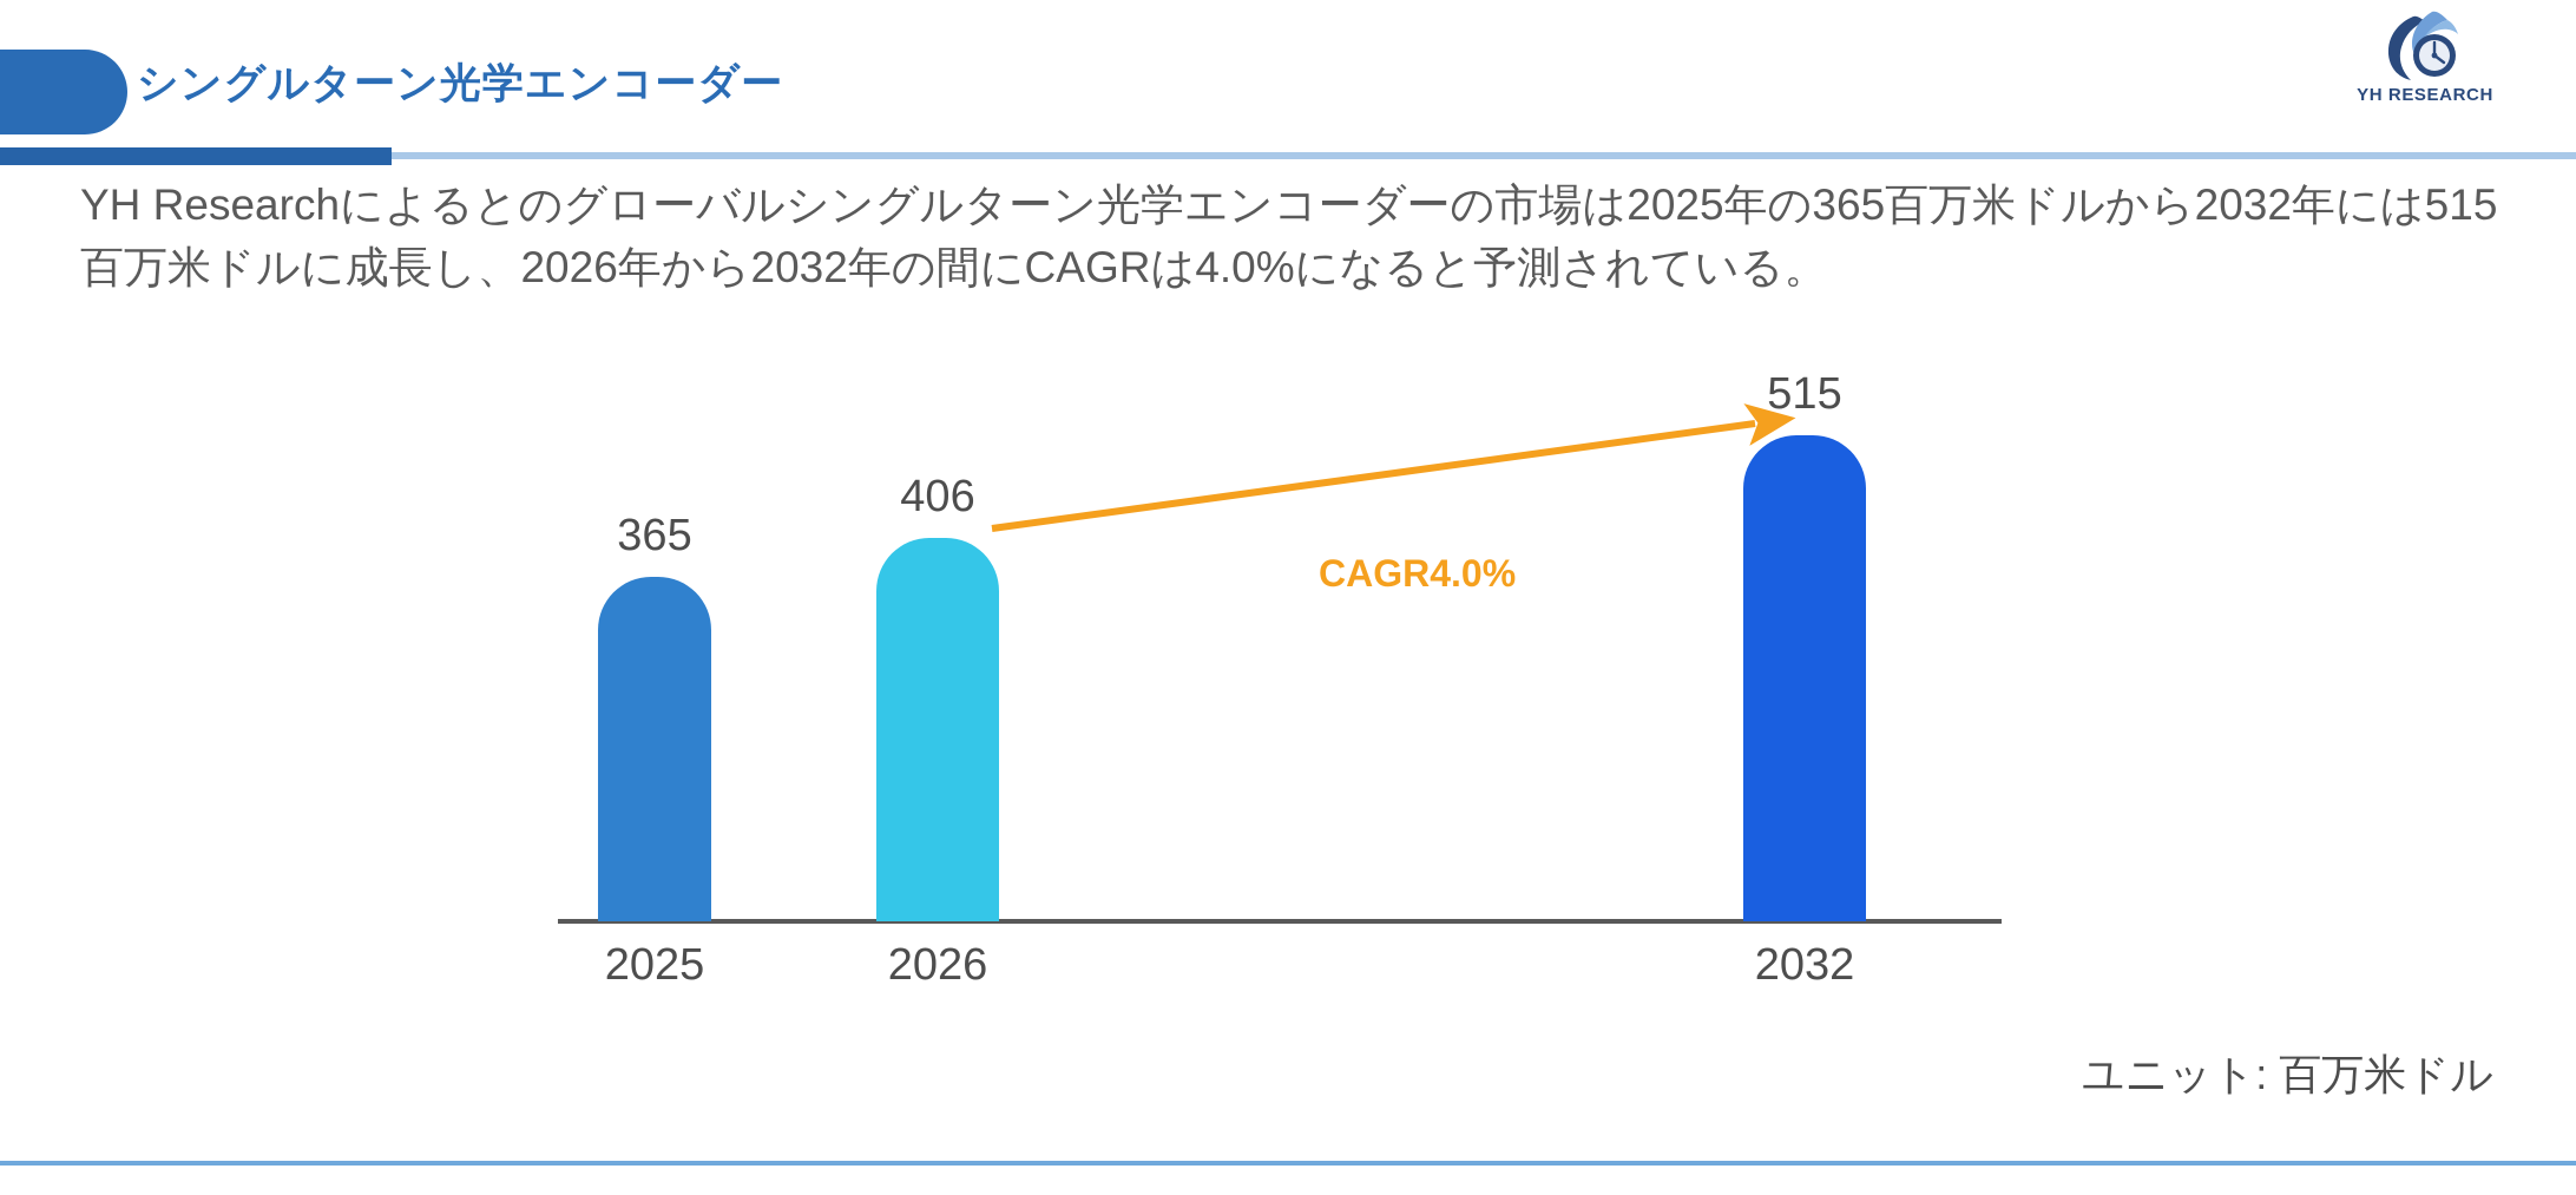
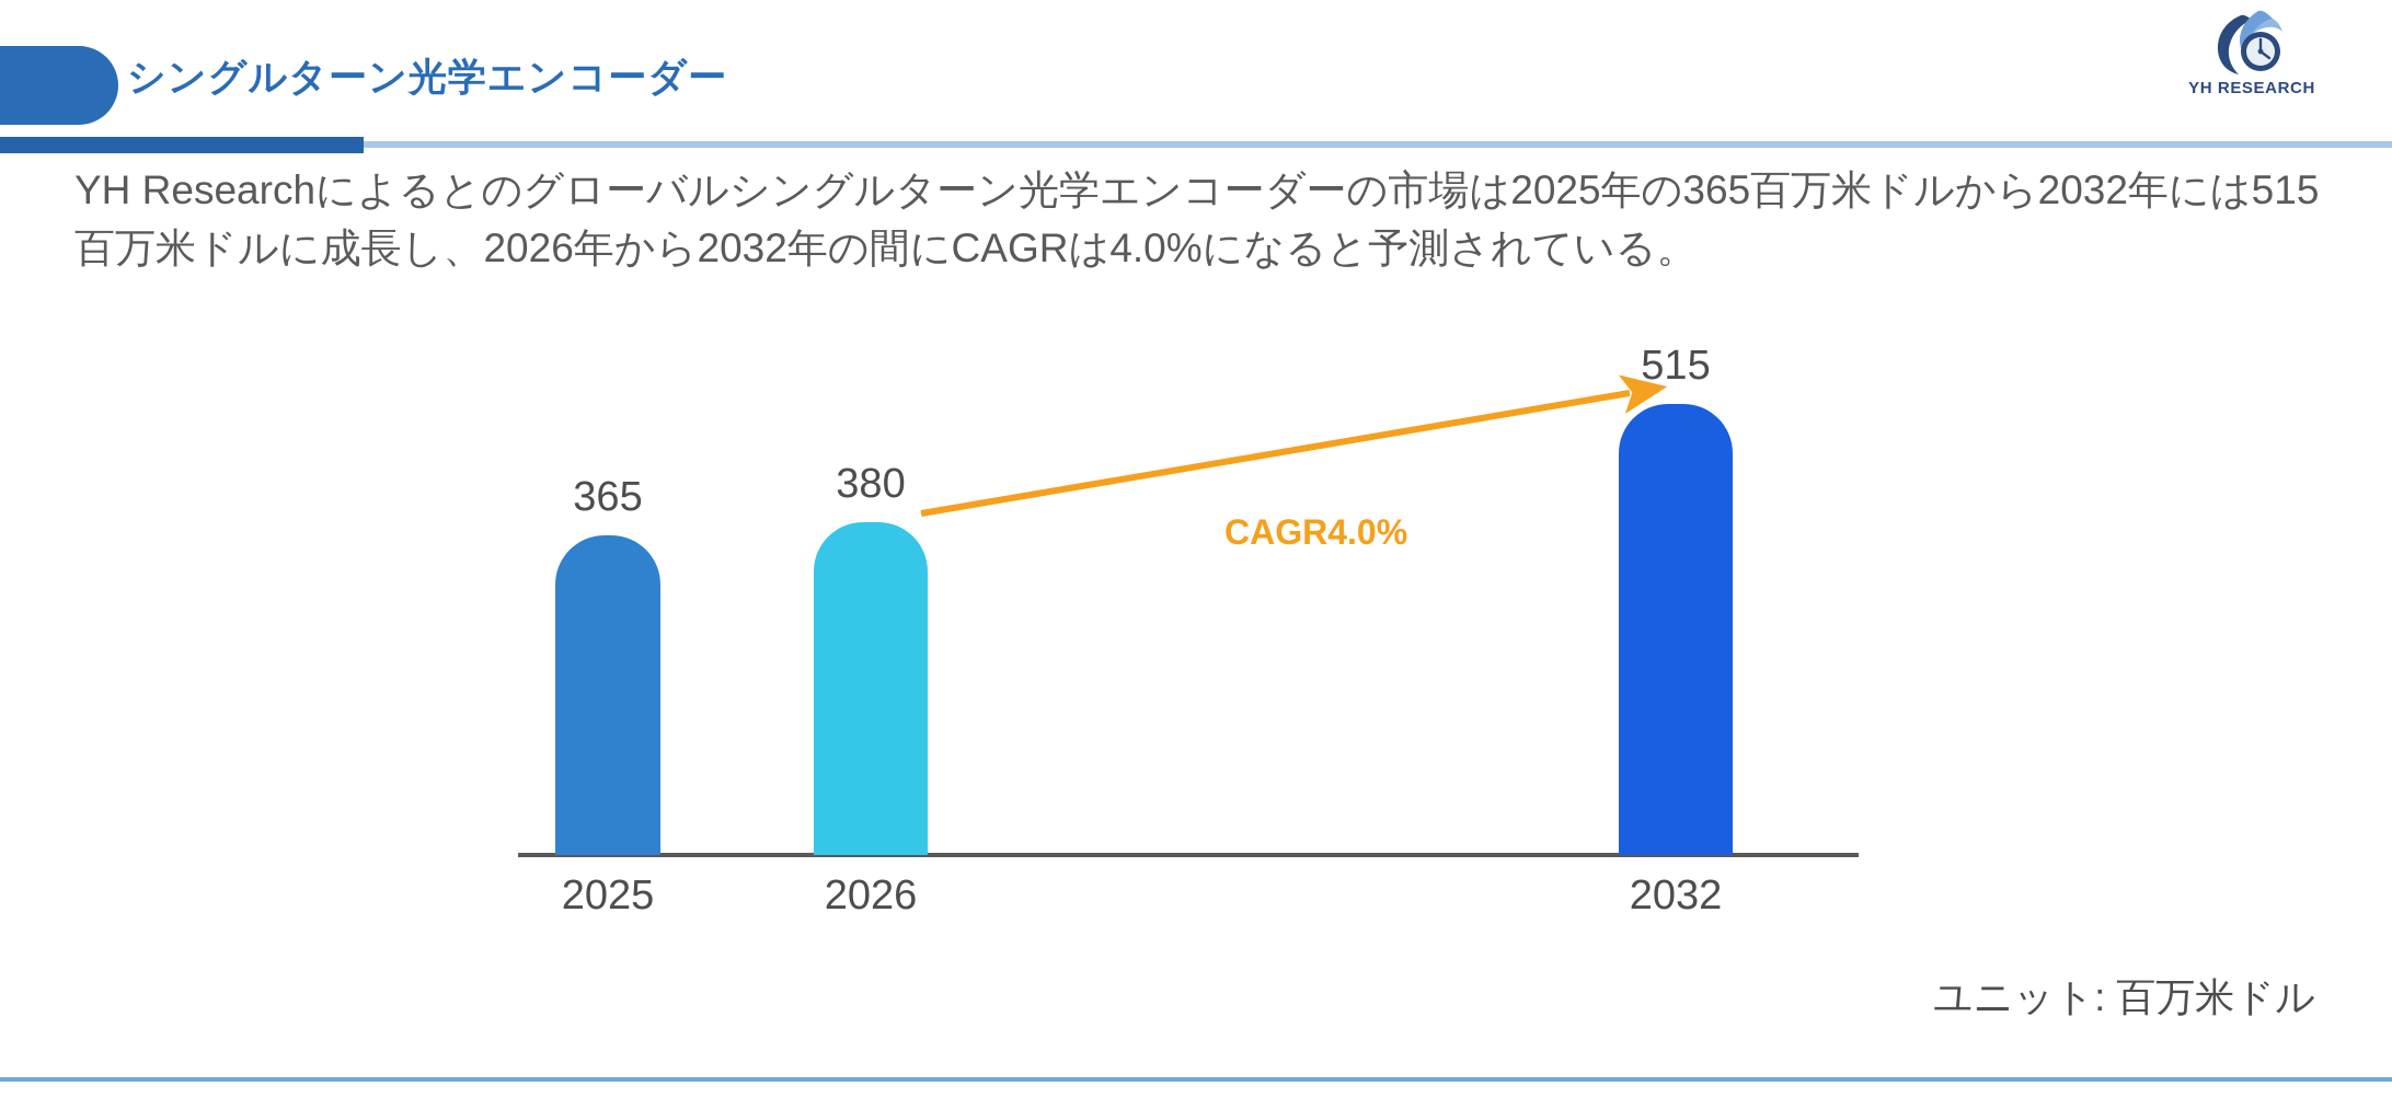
2026: 406 -> 380
